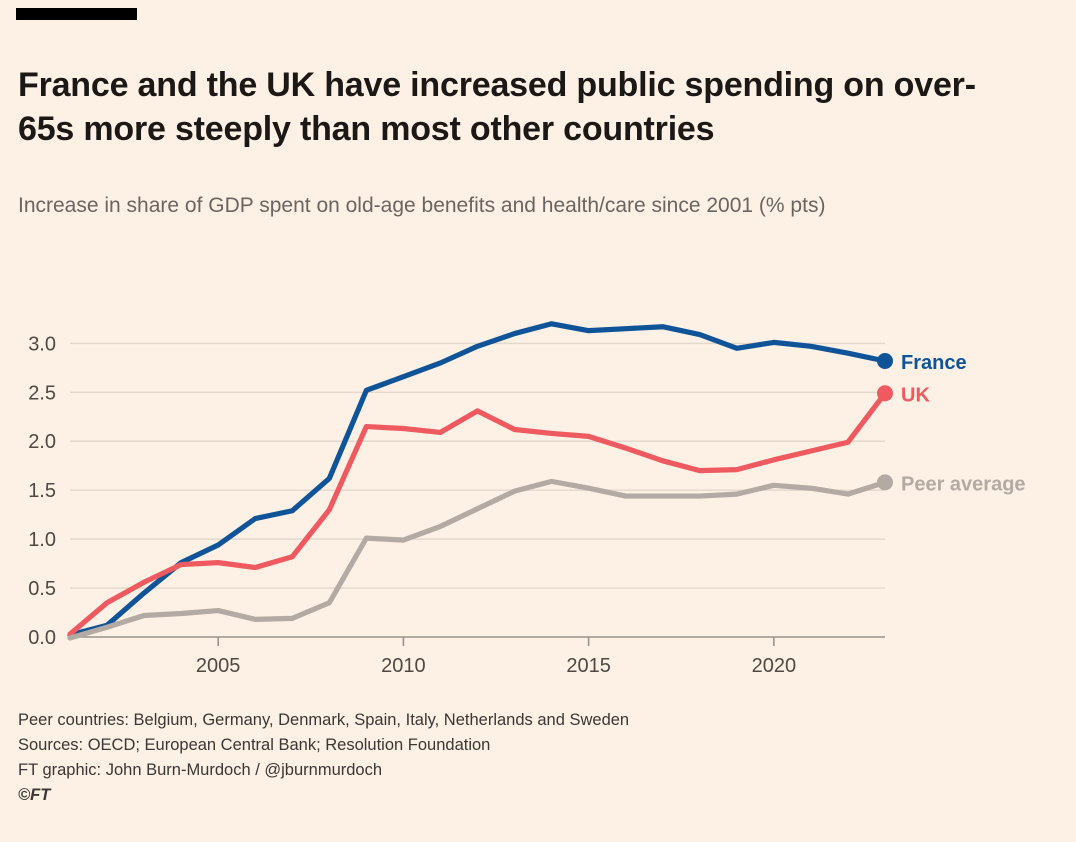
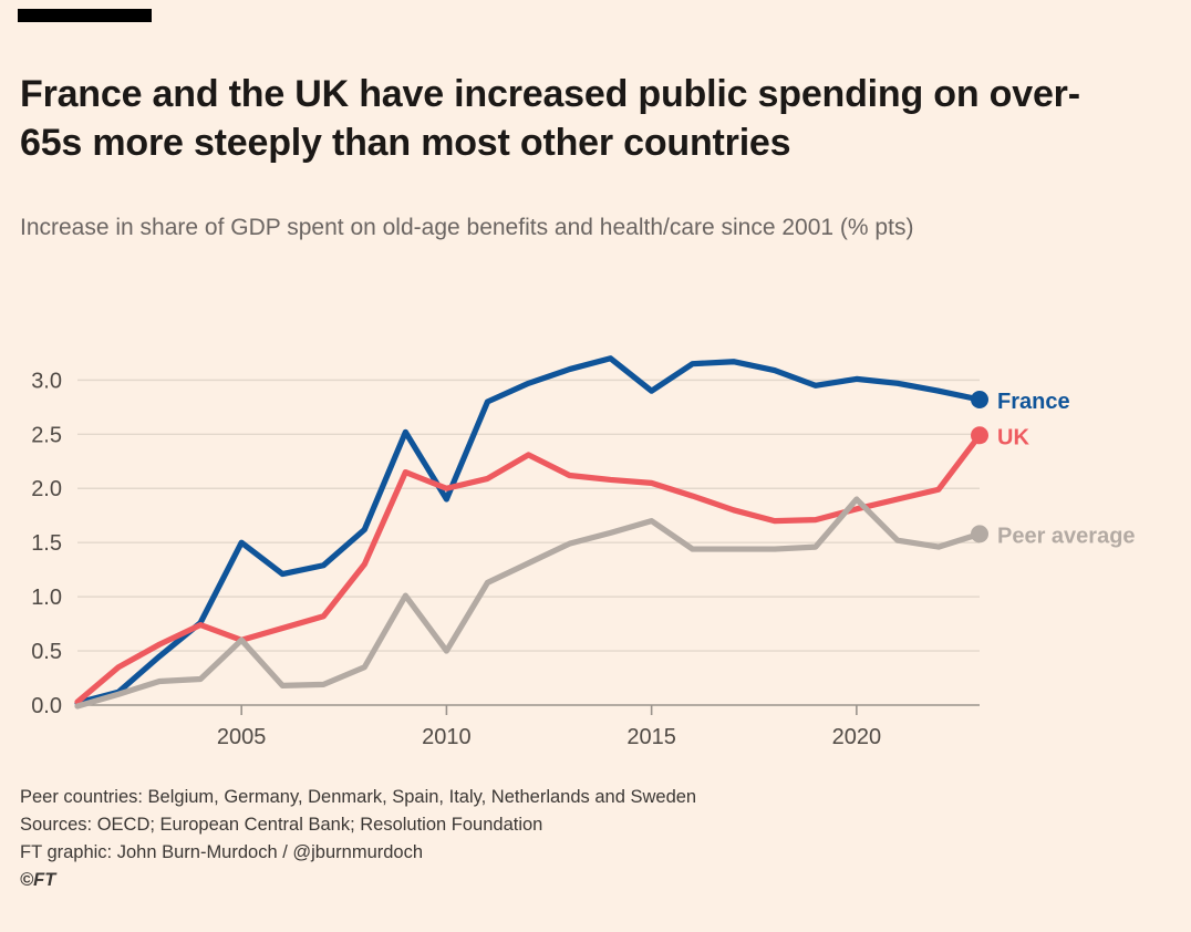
France/2005: 0.9 -> 1.5
UK/2005: 0.8 -> 0.6
Peer average/2005: 0.3 -> 0.6
France/2010: 2.7 -> 1.9
UK/2010: 2.1 -> 2.0
Peer average/2010: 1.0 -> 0.5
France/2015: 3.1 -> 2.9
Peer average/2015: 1.5 -> 1.7
Peer average/2020: 1.6 -> 1.9
